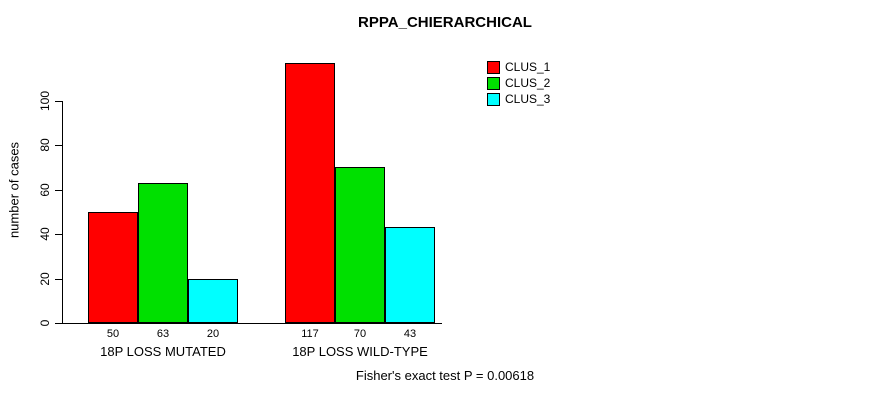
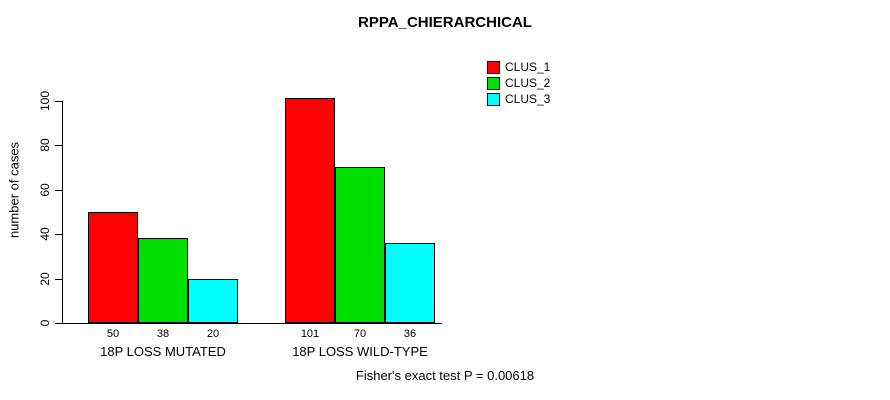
CLUS_2/18P LOSS MUTATED: 63 -> 38
CLUS_1/18P LOSS WILD-TYPE: 117 -> 101
CLUS_3/18P LOSS WILD-TYPE: 43 -> 36
